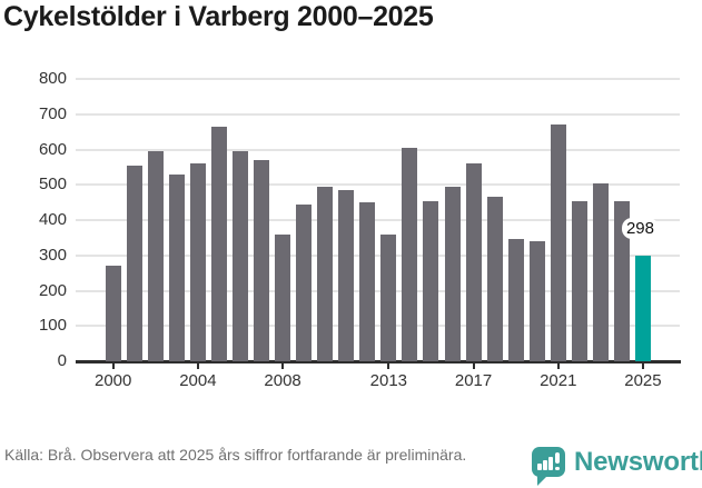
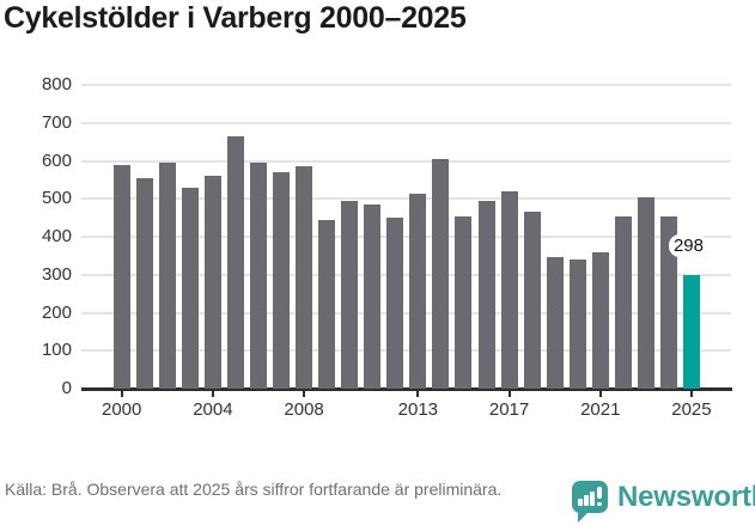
2000: 270 -> 590
2008: 360 -> 580
2013: 360 -> 520
2017: 560 -> 520
2021: 670 -> 360
